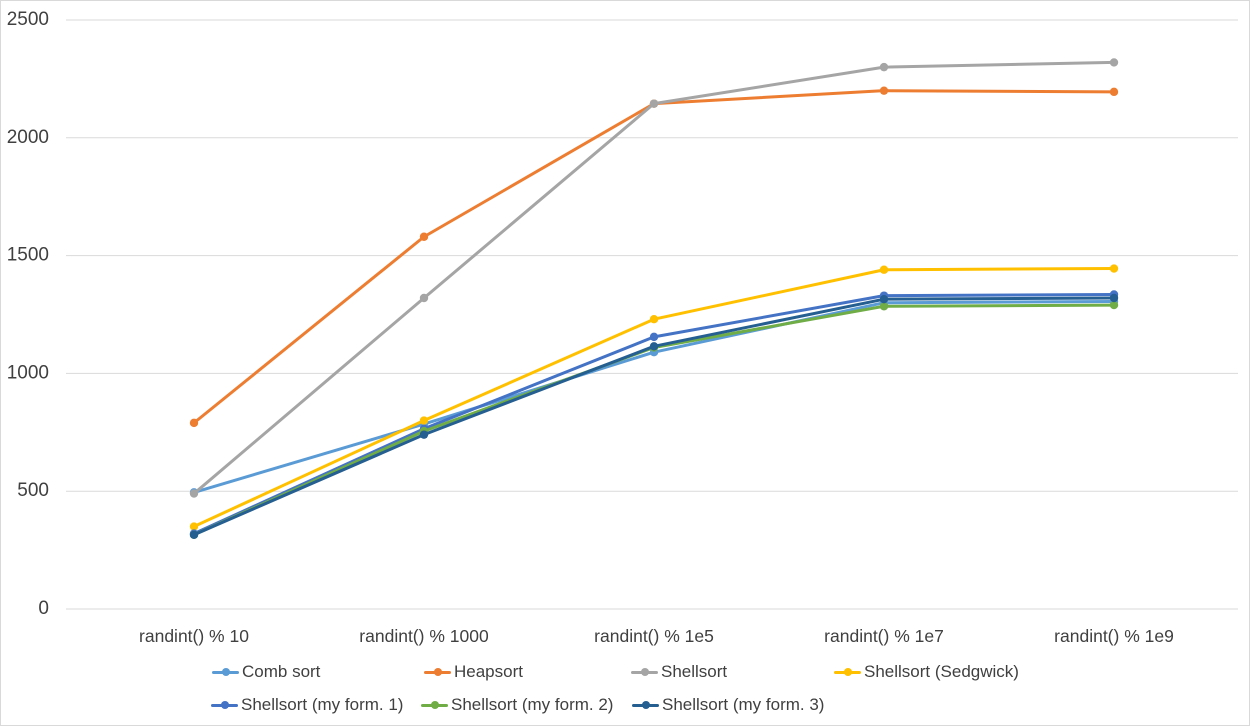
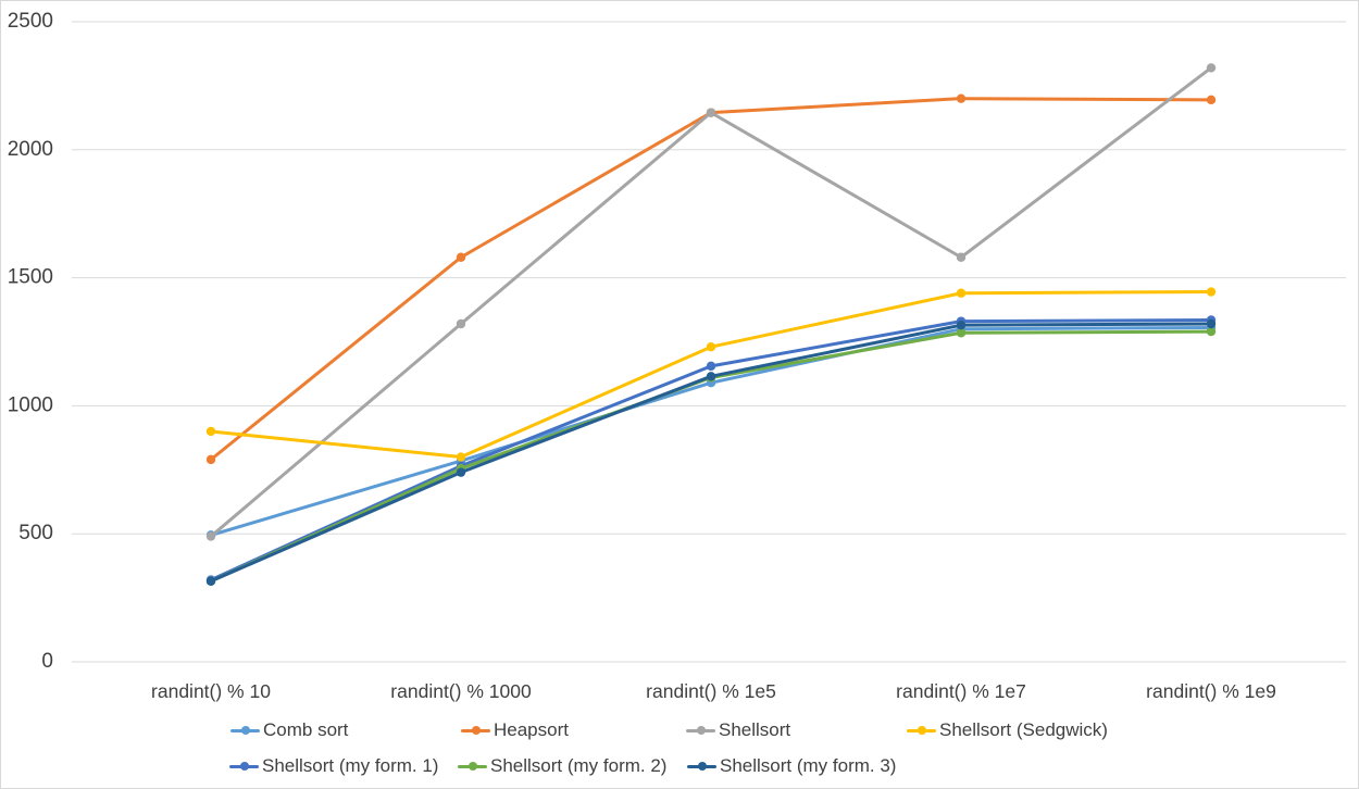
Shellsort (Sedgwick)/randint() % 10: 350 -> 900
Shellsort/randint() % 1e7: 2300 -> 1580
